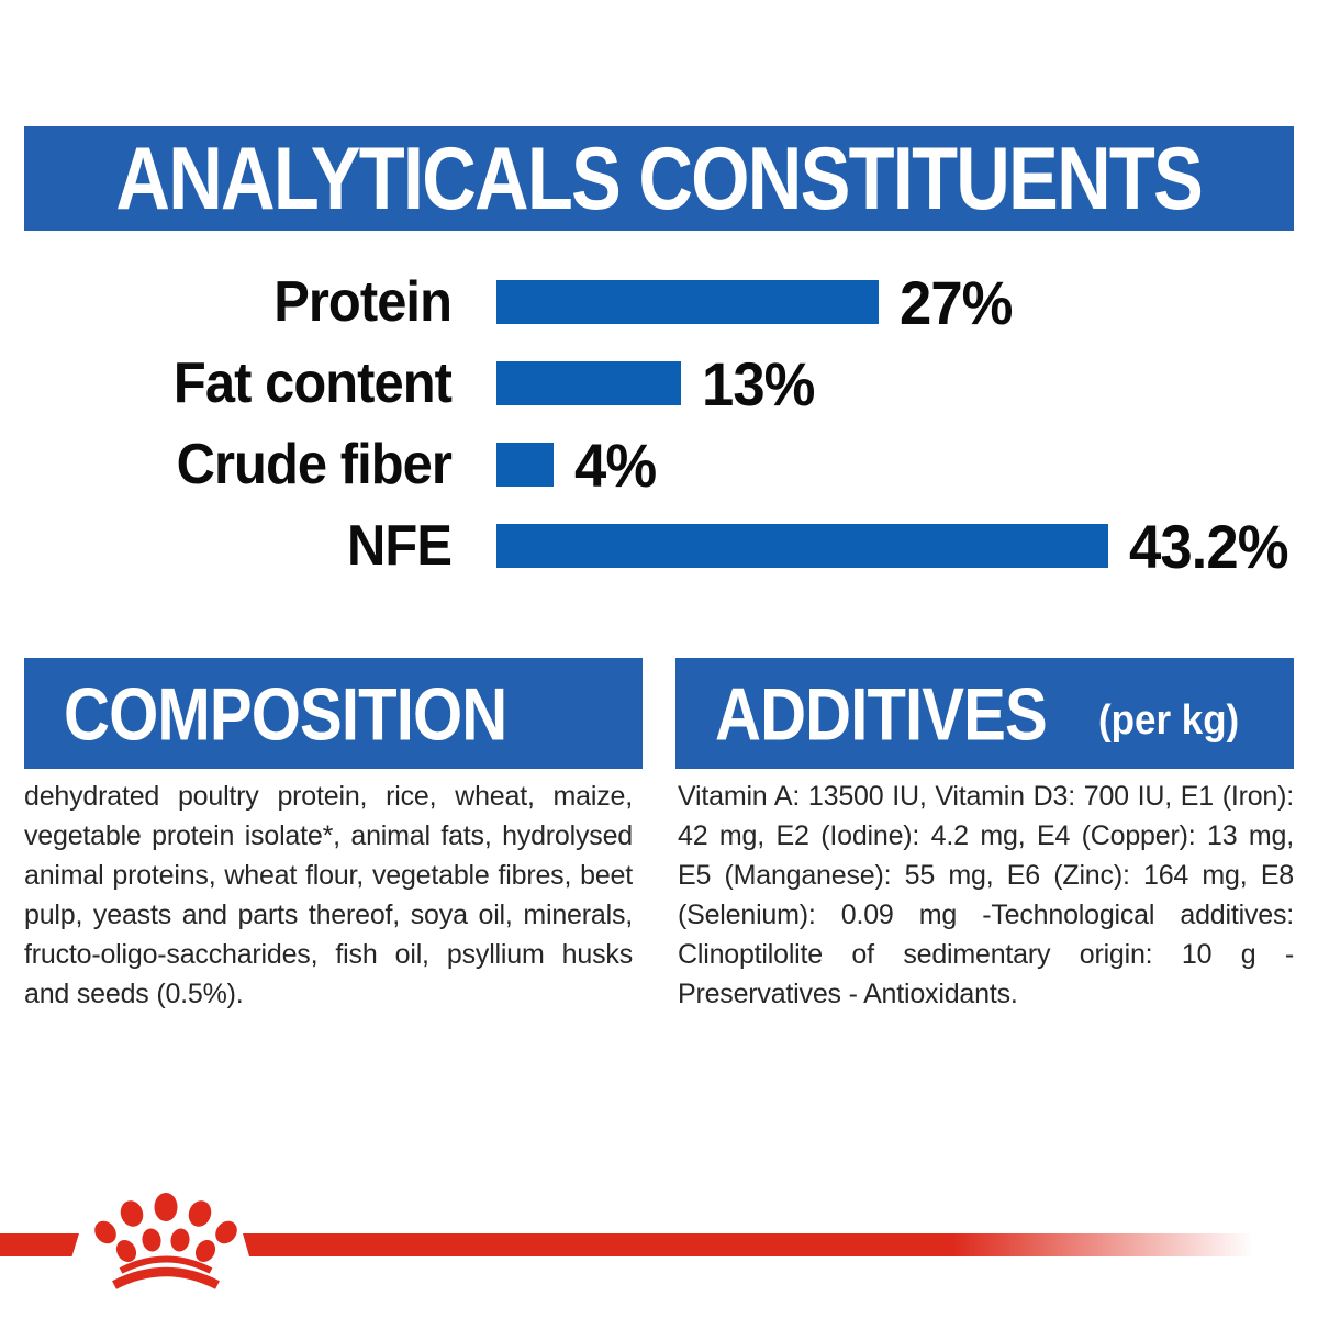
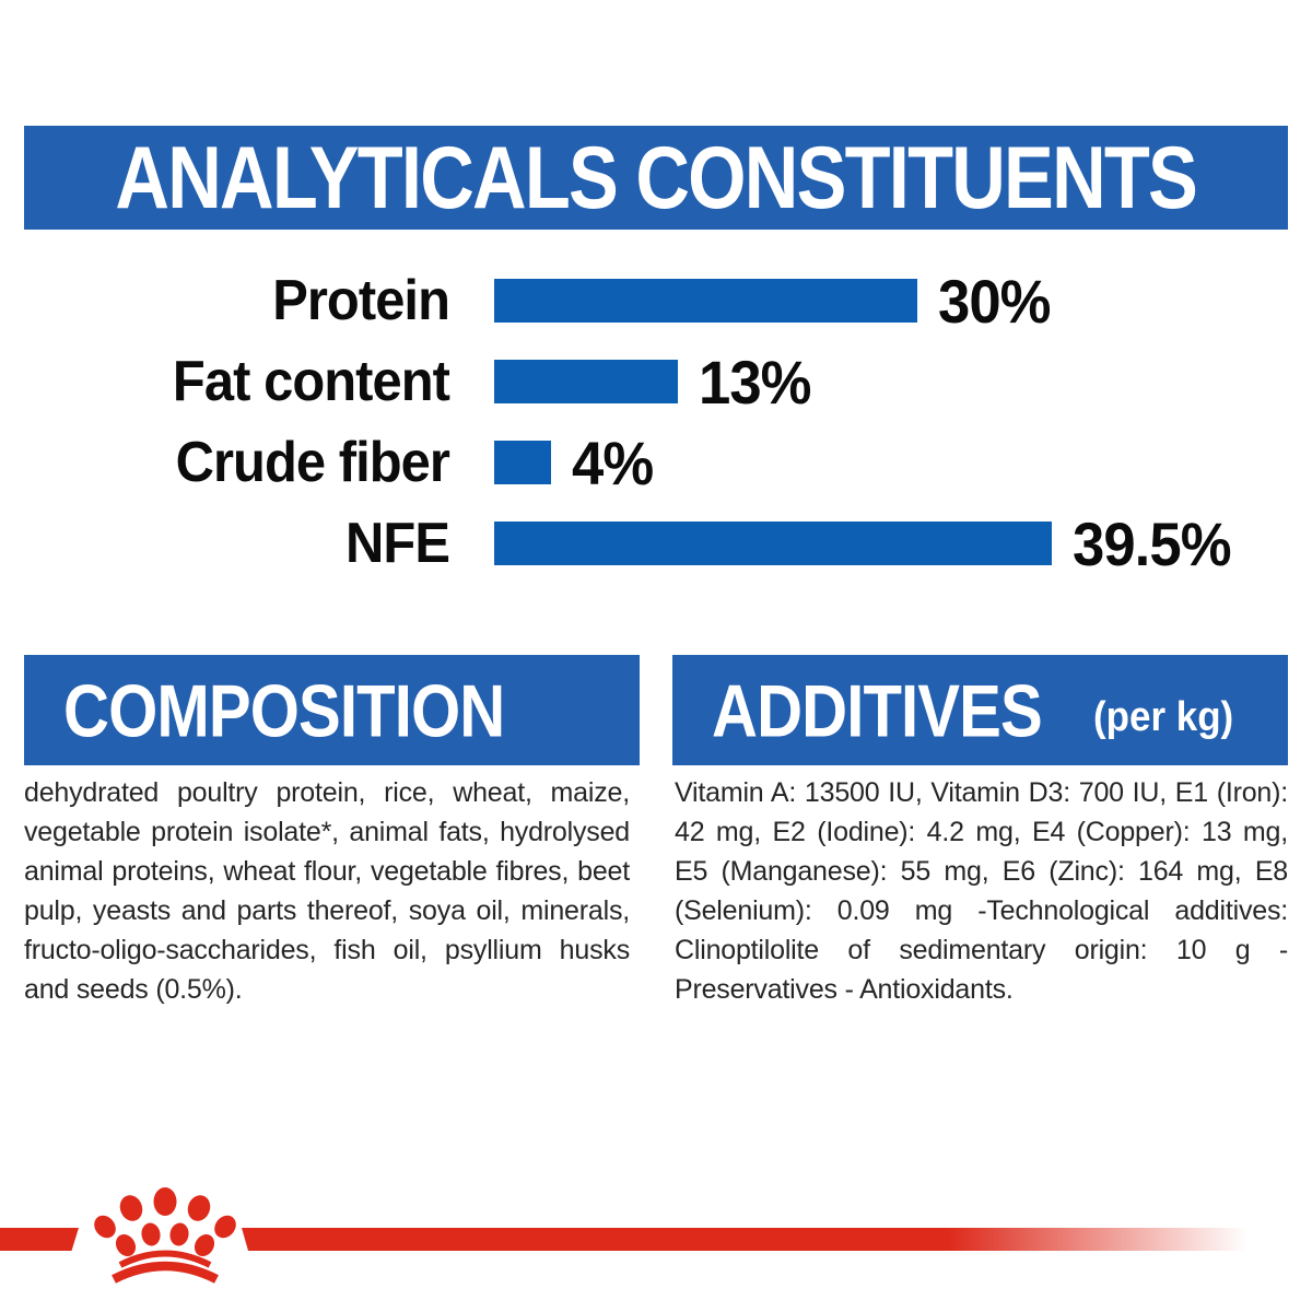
Protein: 27% -> 30%
NFE: 43.2% -> 39.5%
